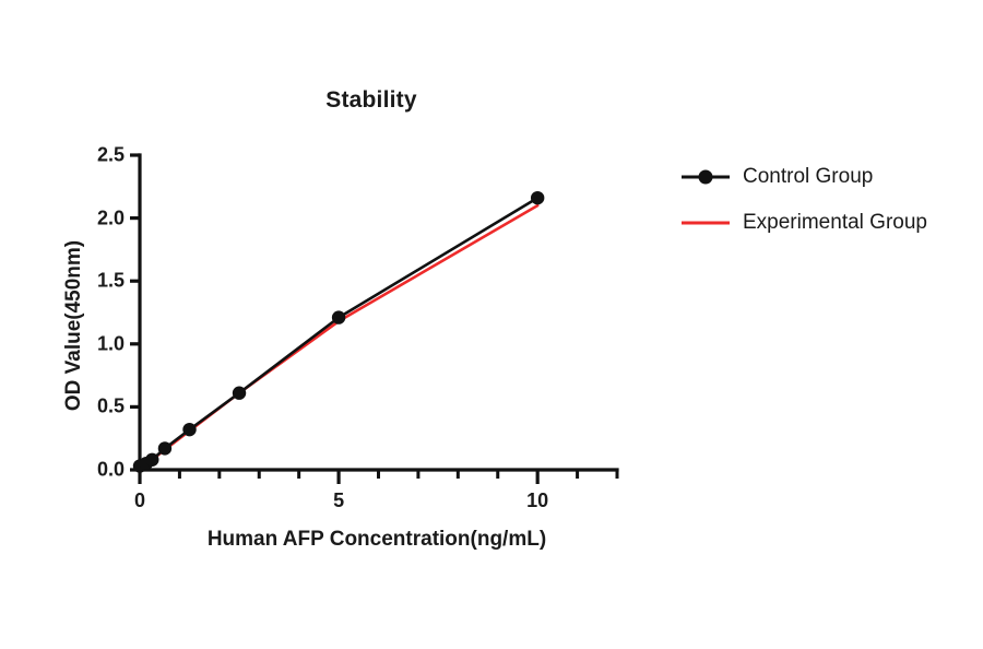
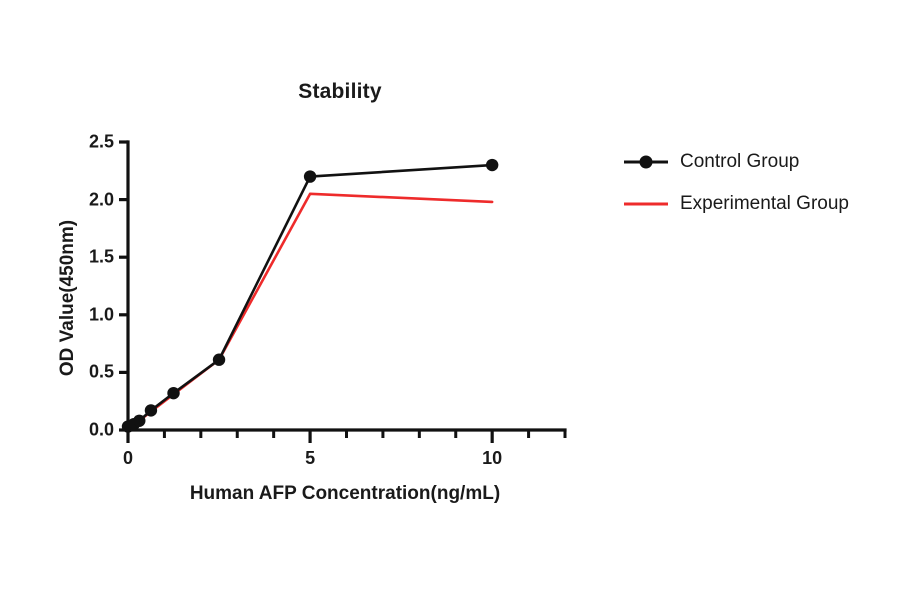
Control Group/5: 1.21 -> 2.20
Experimental Group/5: 1.18 -> 2.05
Control Group/10: 2.16 -> 2.30
Experimental Group/10: 2.10 -> 1.98
